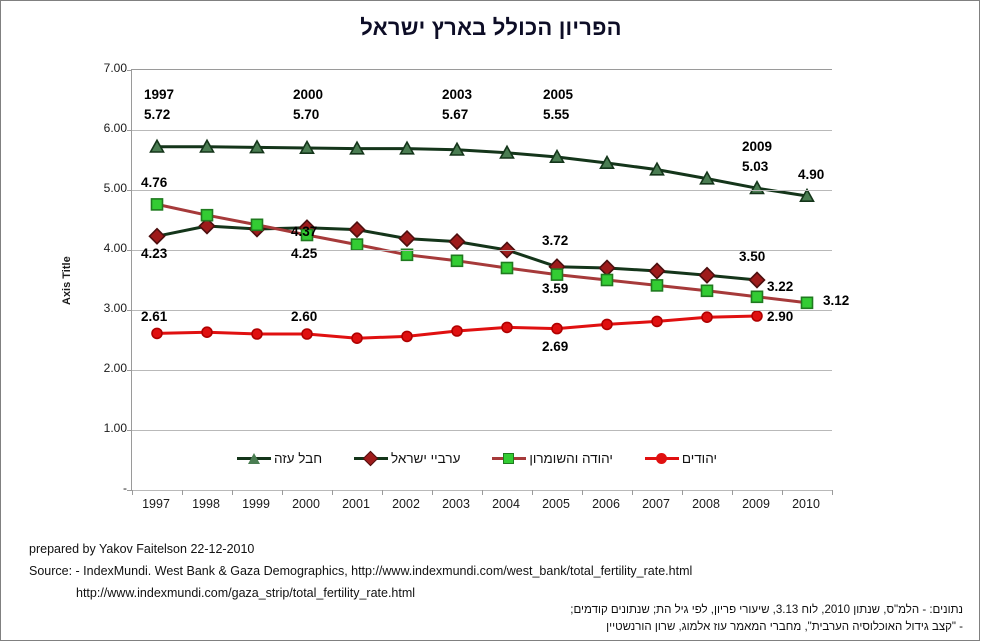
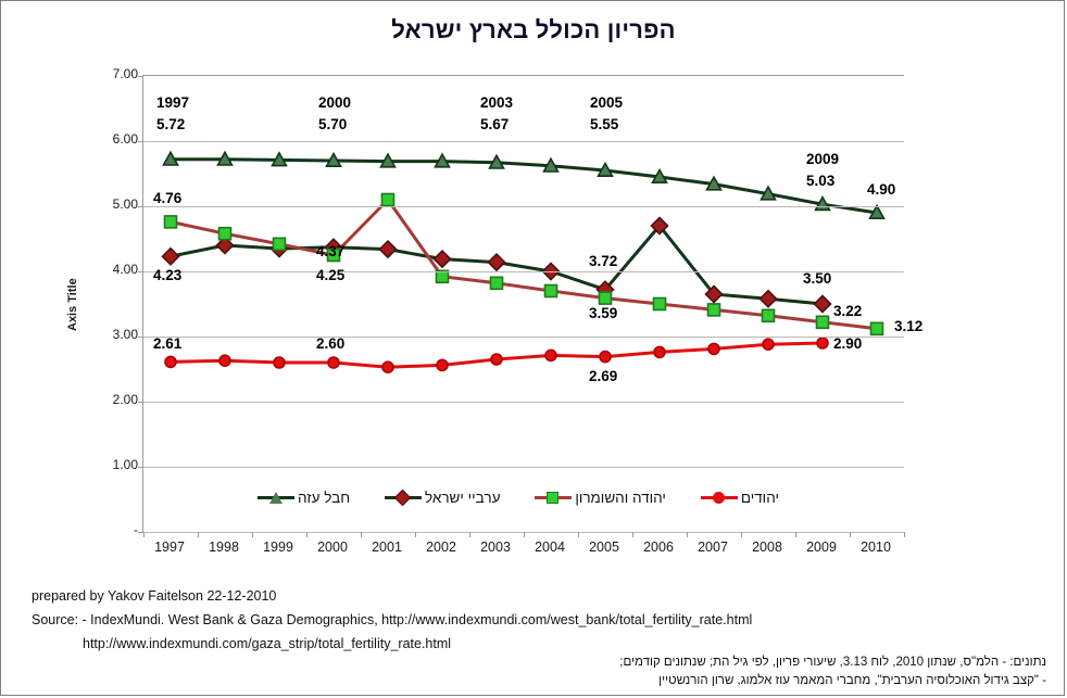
יהודה והשומרון/2001: 4.1 -> 5.1
ערביי ישראל/2006: 3.7 -> 4.7
